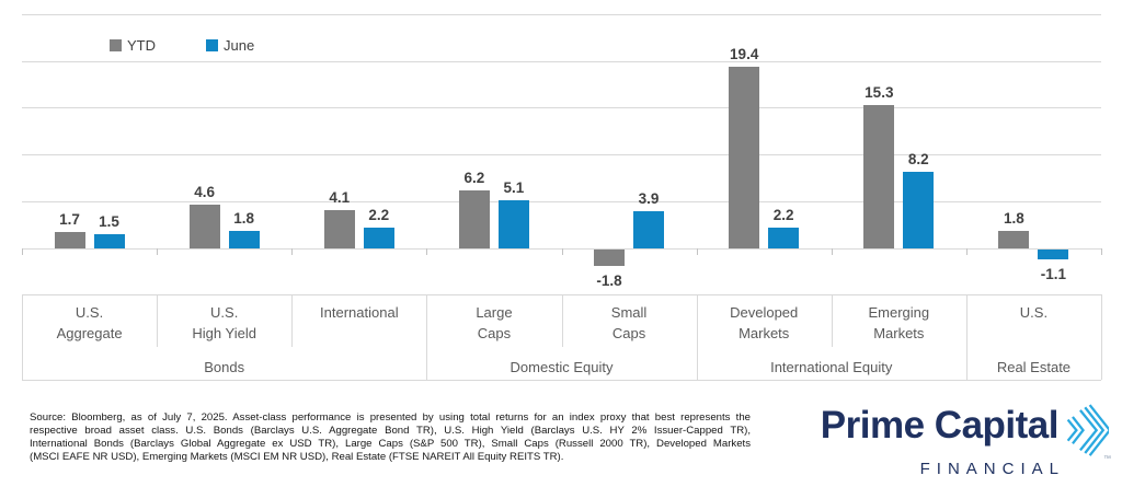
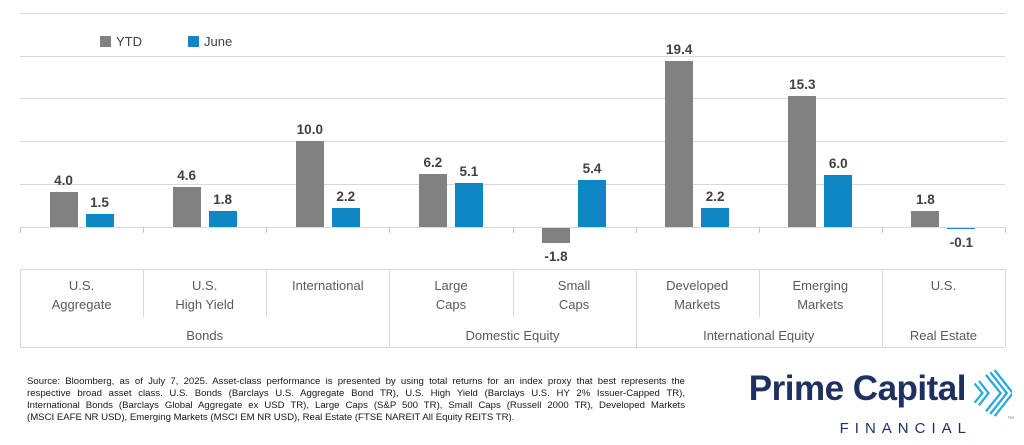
YTD/U.S. Aggregate: 1.7 -> 4.0
YTD/International: 4.1 -> 10.0
June/Small Caps: 3.9 -> 5.4
June/Emerging Markets: 8.2 -> 6.0
June/U.S.: -1.1 -> -0.1
